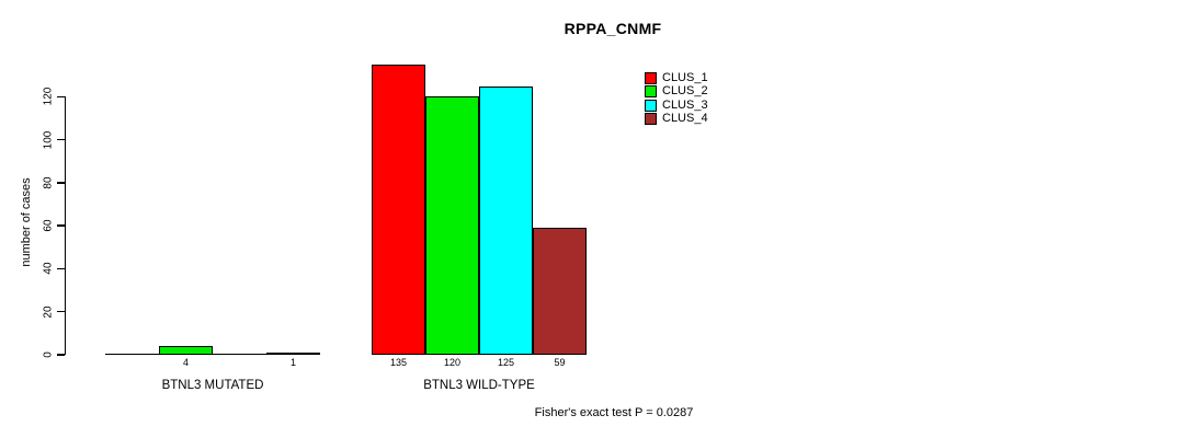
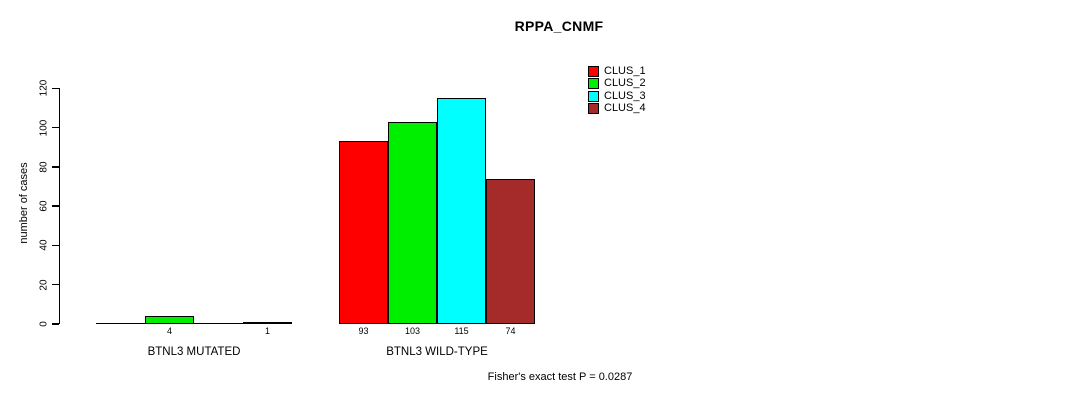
CLUS_1/BTNL3 WILD-TYPE: 135 -> 93
CLUS_2/BTNL3 WILD-TYPE: 120 -> 103
CLUS_3/BTNL3 WILD-TYPE: 125 -> 115
CLUS_4/BTNL3 WILD-TYPE: 59 -> 74
